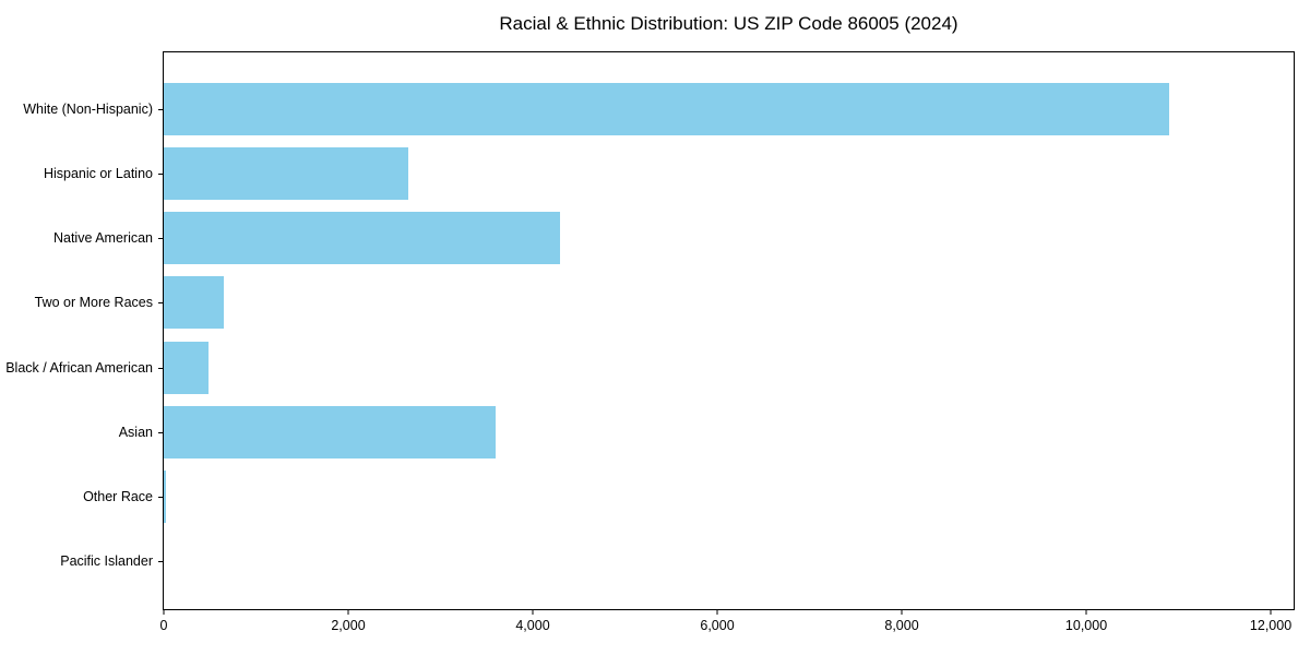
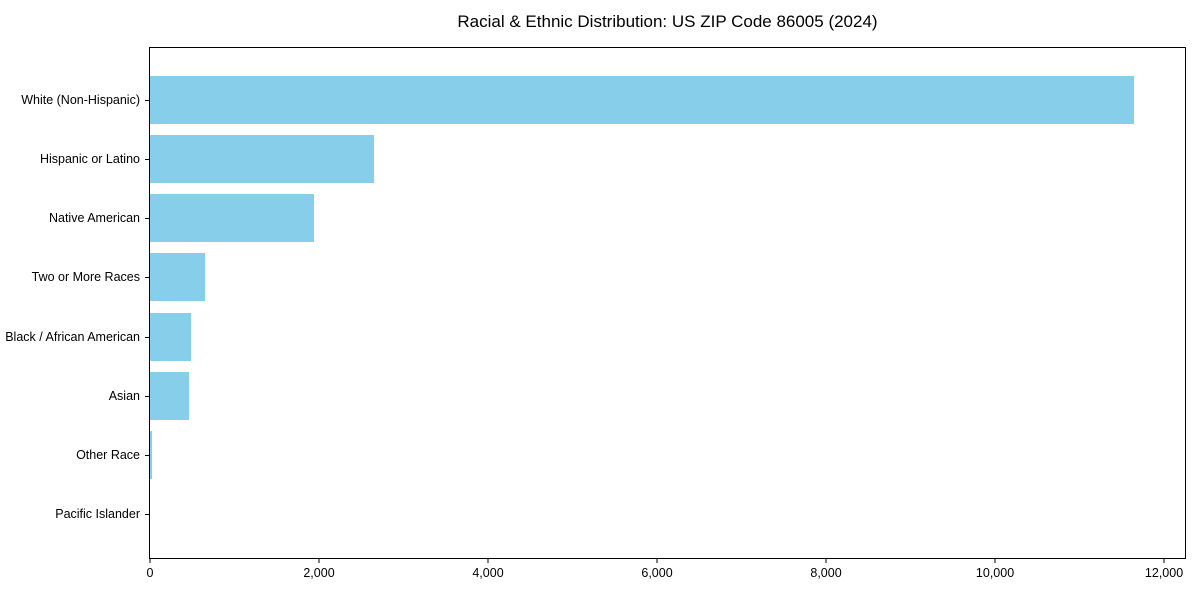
White (Non-Hispanic): 10900 -> 11600
Native American: 4300 -> 1900
Asian: 3600 -> 500
